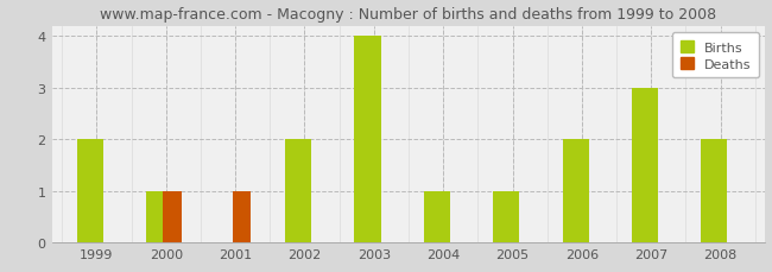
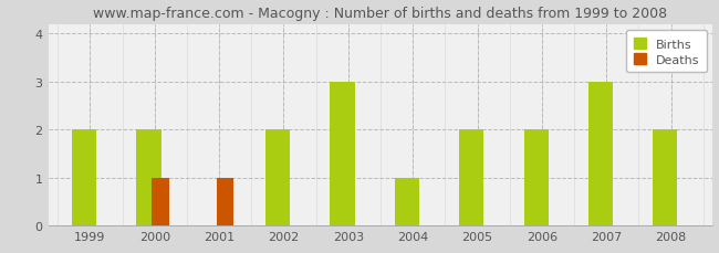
Births/2000: 1 -> 2
Births/2003: 4 -> 3
Births/2005: 1 -> 2
